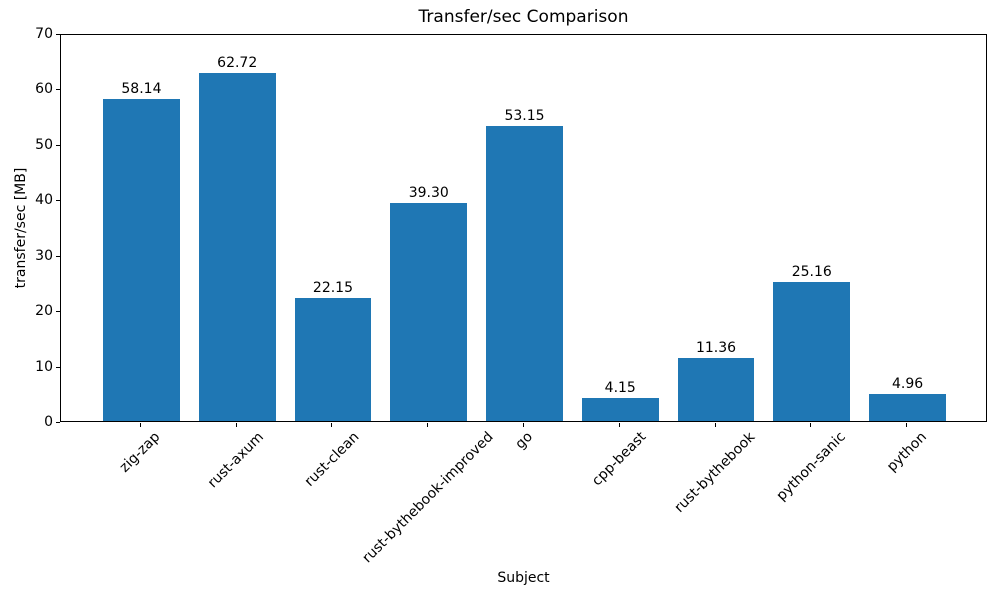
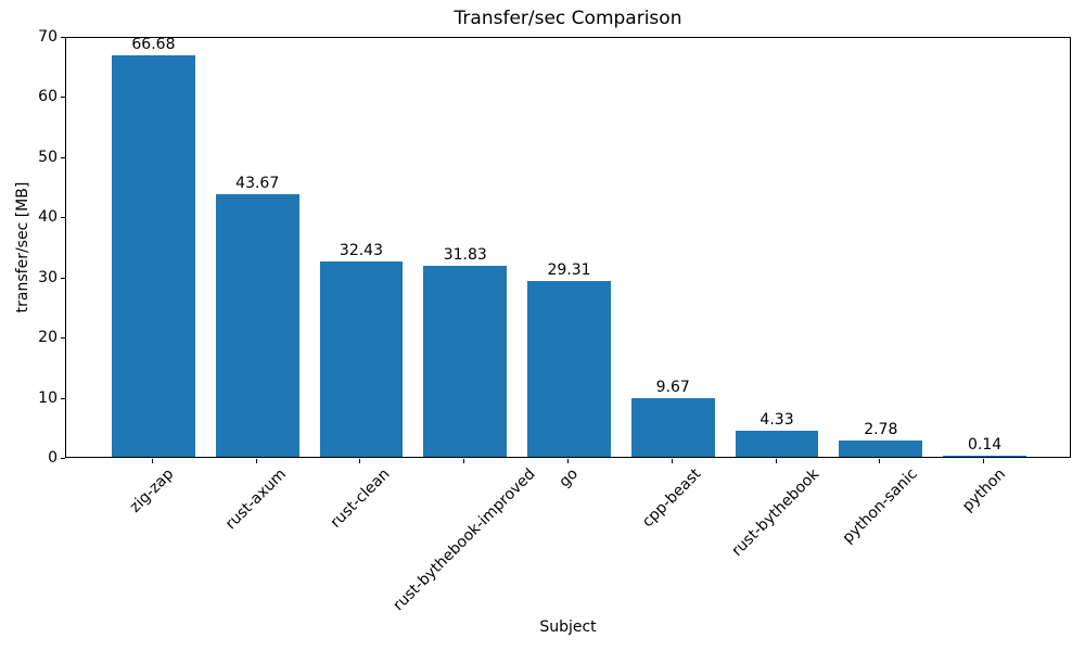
zig-zap: 58.14 -> 66.68
rust-axum: 62.72 -> 43.67
rust-clean: 22.15 -> 32.43
rust-bythebook-improved: 39.30 -> 31.83
go: 53.15 -> 29.31
cpp-beast: 4.15 -> 9.67
rust-bythebook: 11.36 -> 4.33
python-sanic: 25.16 -> 2.78
python: 4.96 -> 0.14
